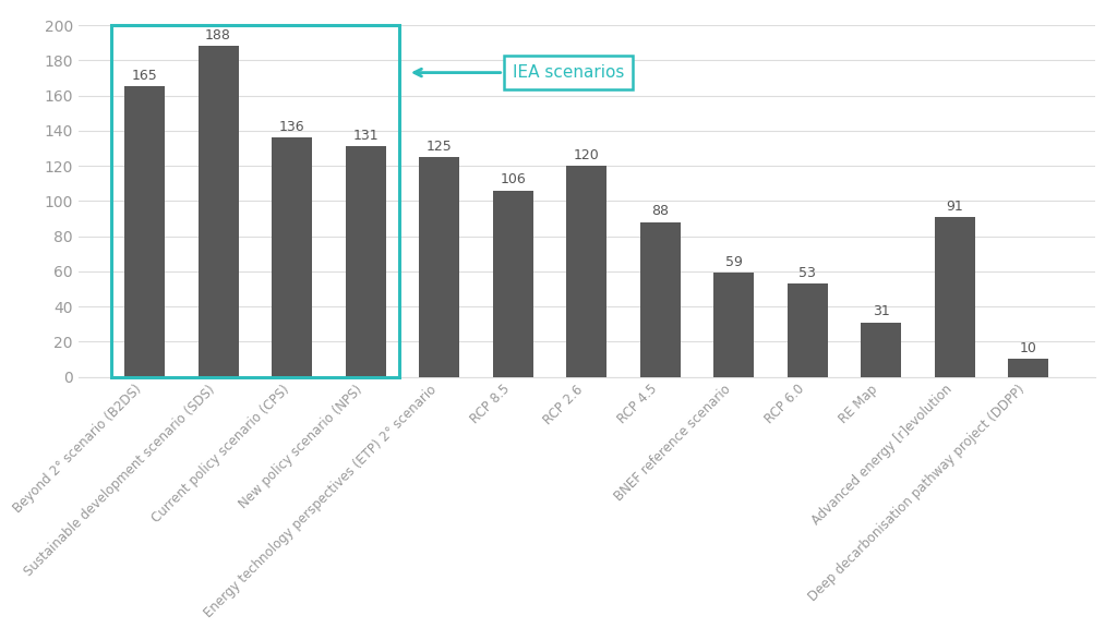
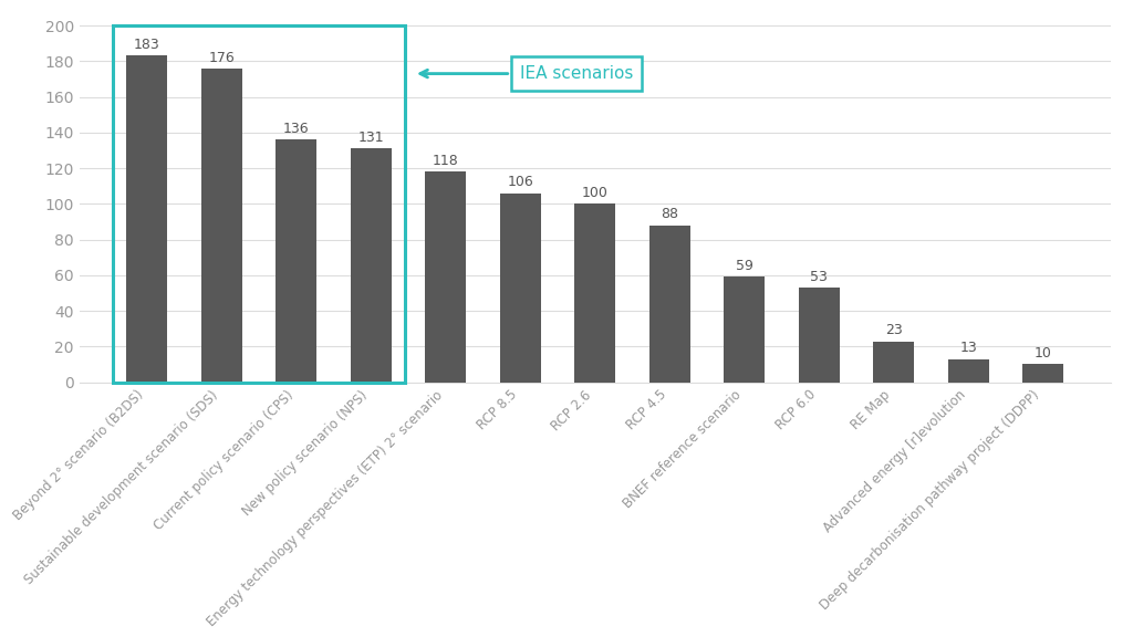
Beyond 2° scenario (B2DS): 165 -> 183
Sustainable development scenario (SDS): 188 -> 176
Energy technology perspectives (ETP) 2° scenario: 125 -> 118
RCP 2.6: 120 -> 100
RE Map: 31 -> 23
Advanced energy [r]evolution: 91 -> 13
